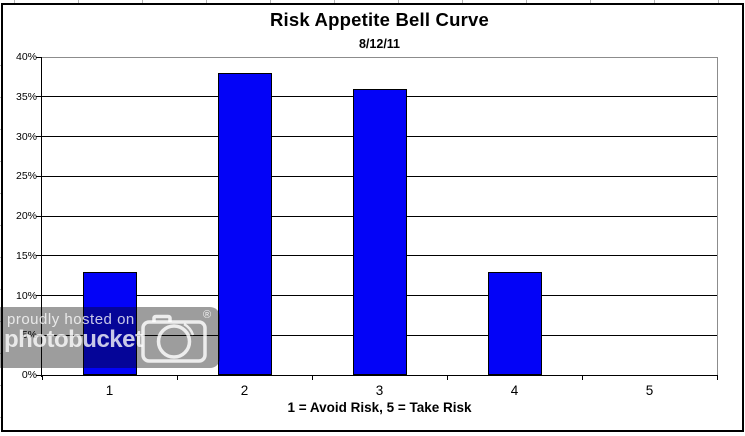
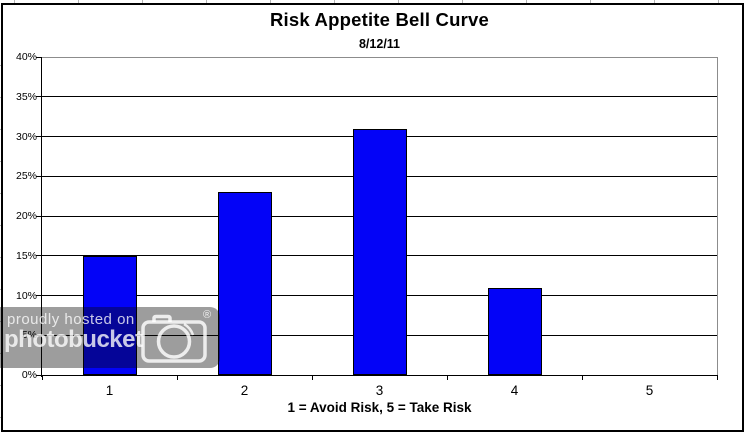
1: 13% -> 15%
2: 38% -> 23%
3: 36% -> 31%
4: 13% -> 11%
